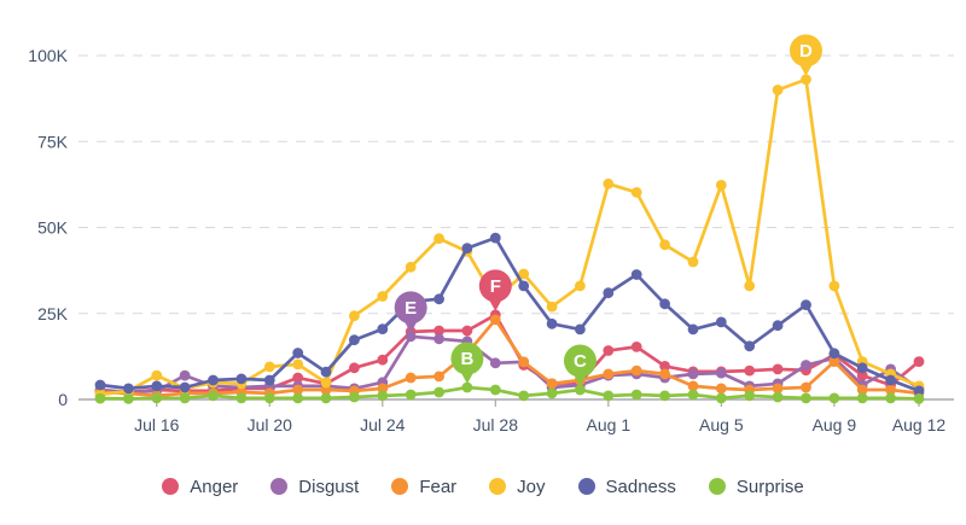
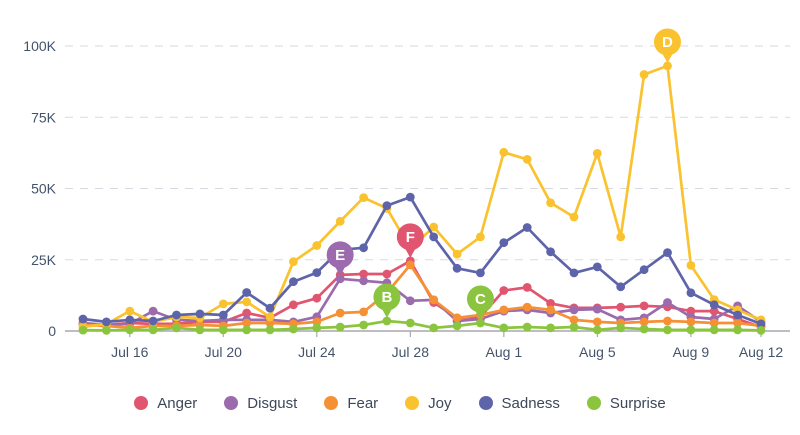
Anger/Aug 9: 13K -> 7K
Disgust/Aug 9: 12K -> 5K
Fear/Aug 9: 11K -> 3K
Joy/Aug 9: 33K -> 23K
Anger/Aug 12: 11K -> 1K
